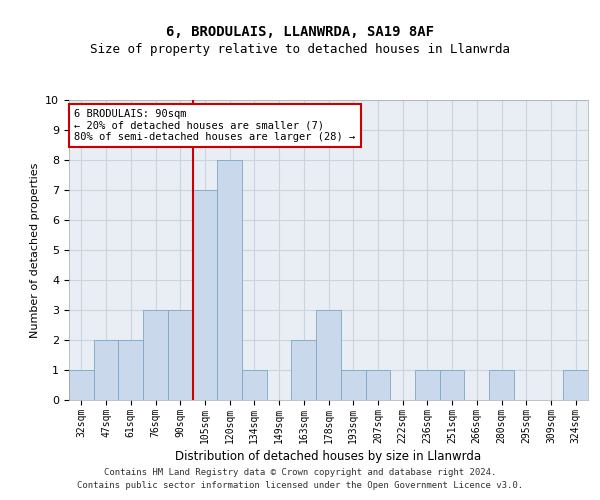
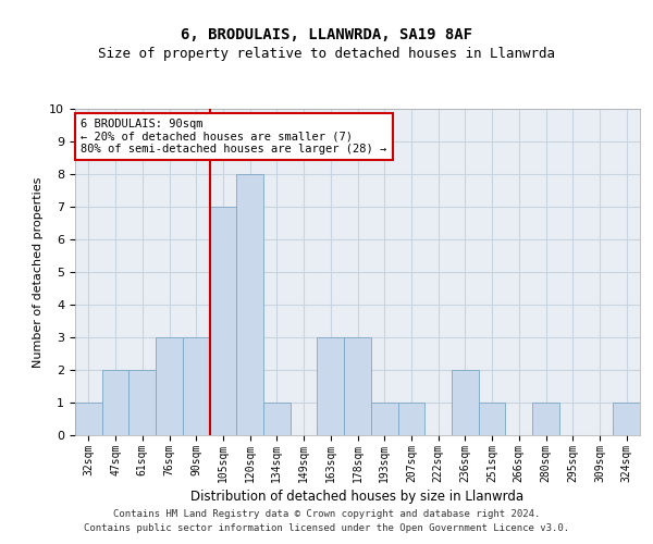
163sqm: 2 -> 3
236sqm: 1 -> 2
